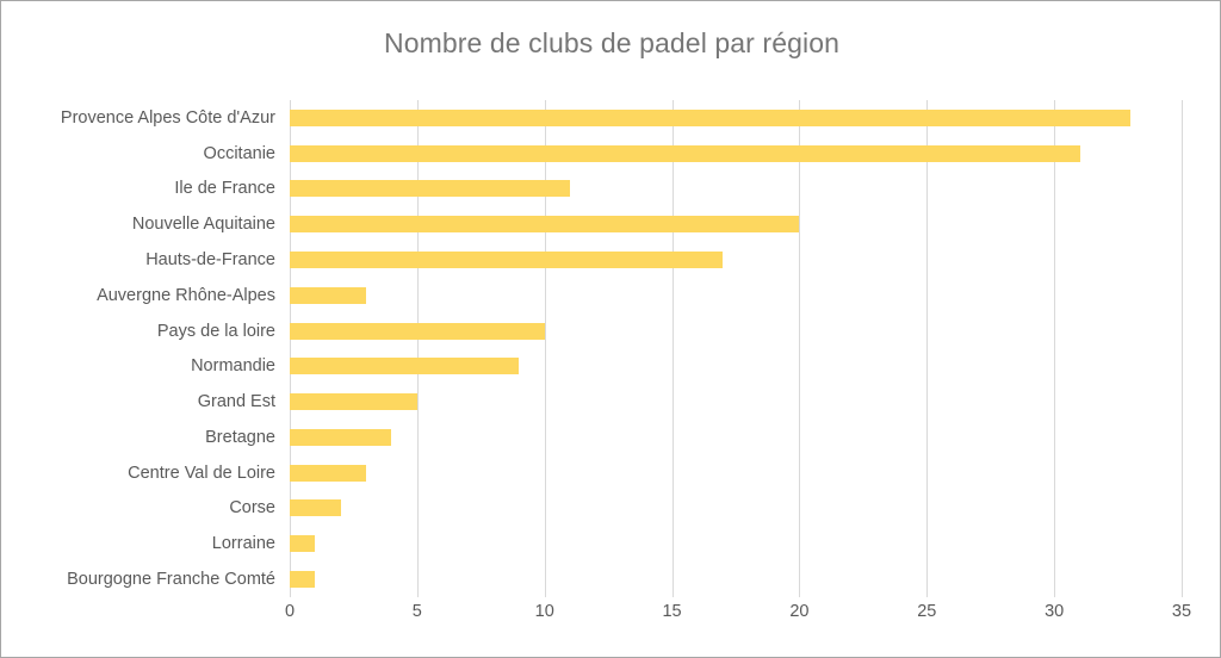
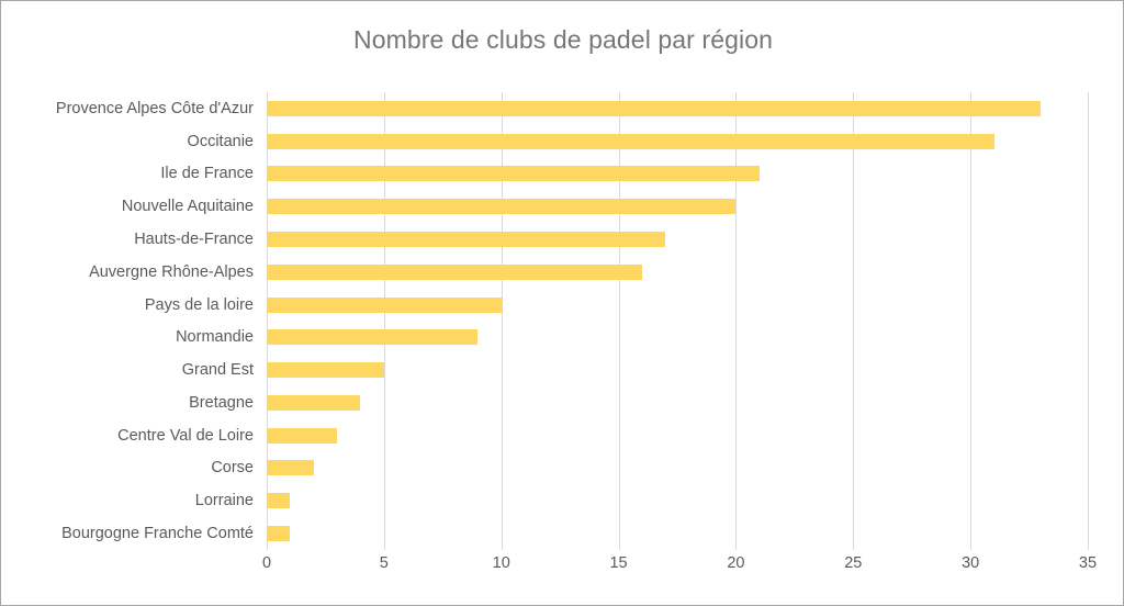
Ile de France: 11 -> 21
Auvergne Rhône-Alpes: 3 -> 16
